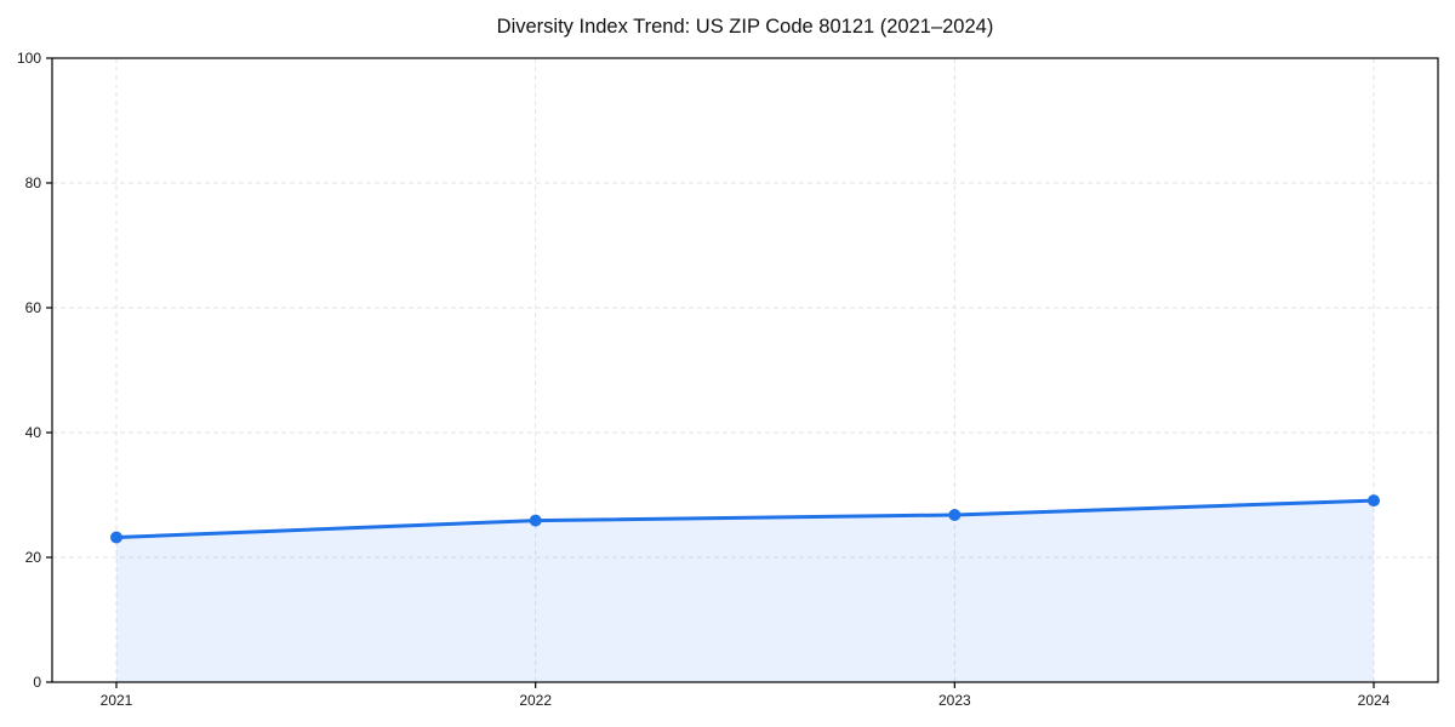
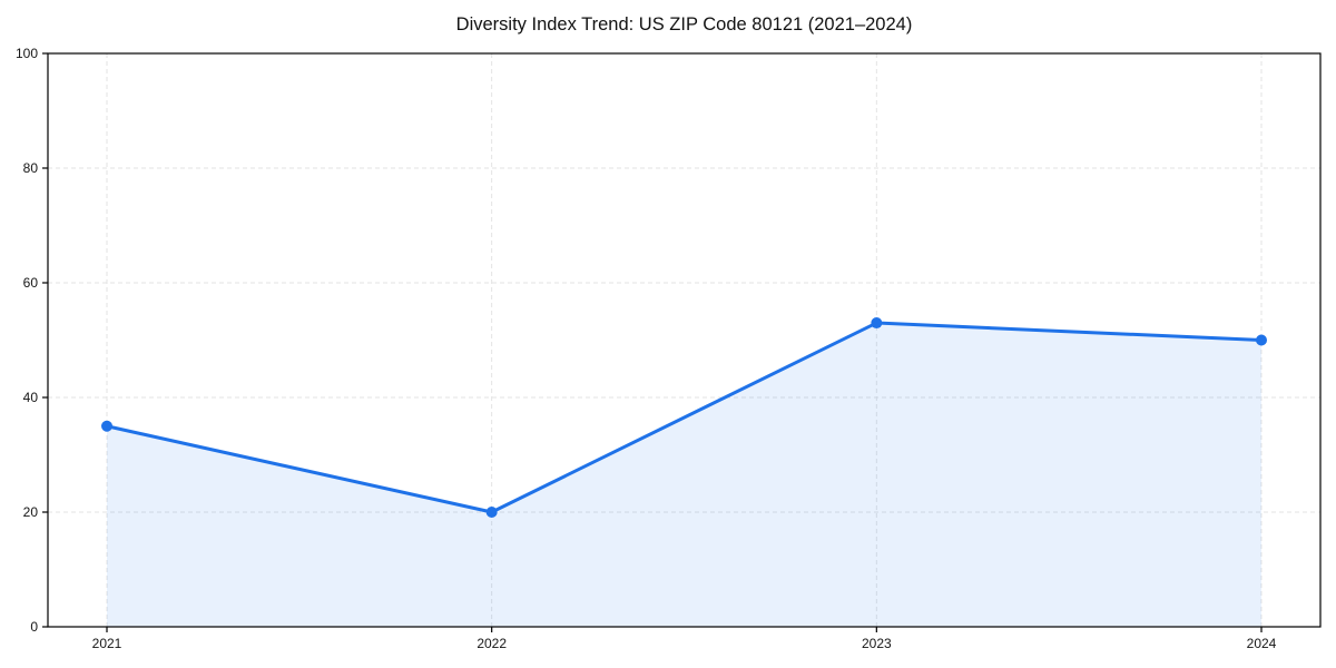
2021: 23 -> 35
2022: 26 -> 20
2023: 27 -> 53
2024: 29 -> 50
